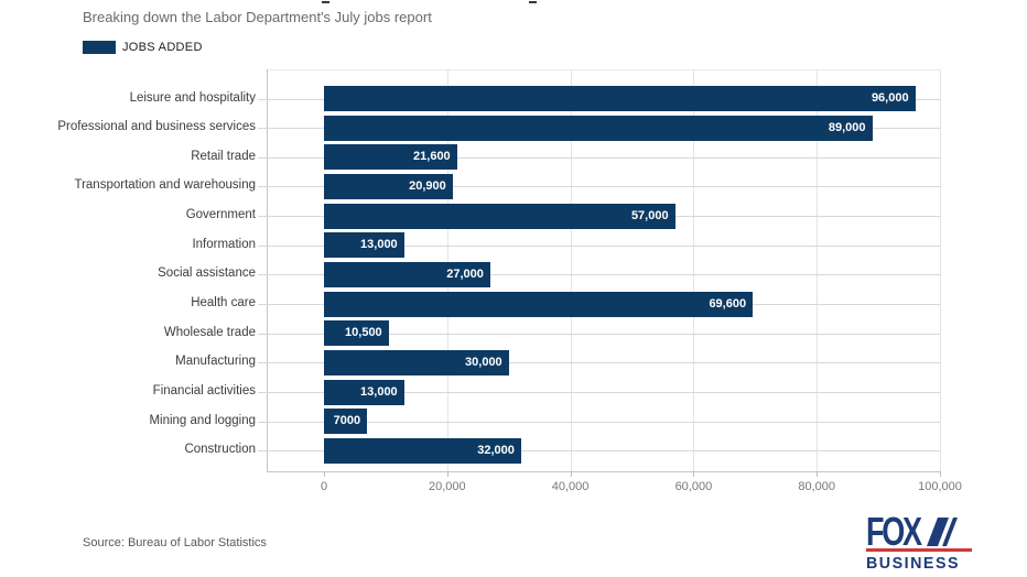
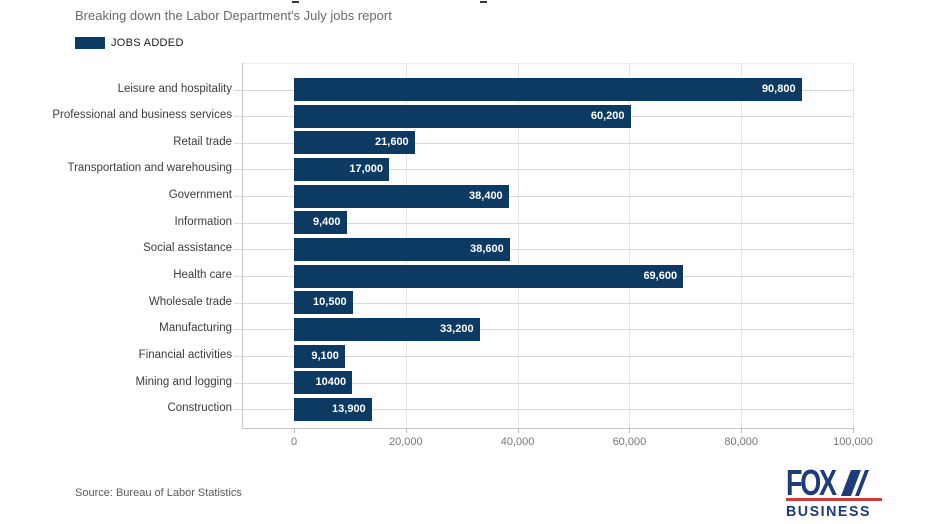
Leisure and hospitality: 96,000 -> 90,800
Professional and business services: 89,000 -> 60,200
Transportation and warehousing: 20,900 -> 17,000
Government: 57,000 -> 38,400
Information: 13,000 -> 9,400
Social assistance: 27,000 -> 38,600
Manufacturing: 30,000 -> 33,200
Financial activities: 13,000 -> 9,100
Mining and logging: 7000 -> 10400
Construction: 32,000 -> 13,900
